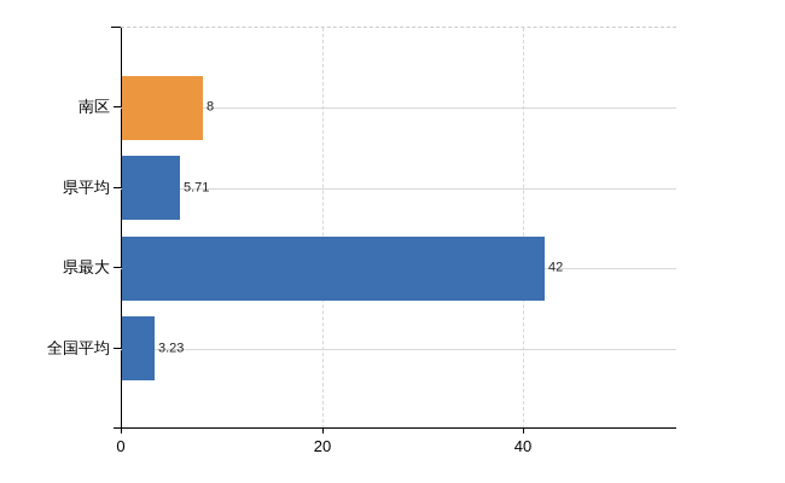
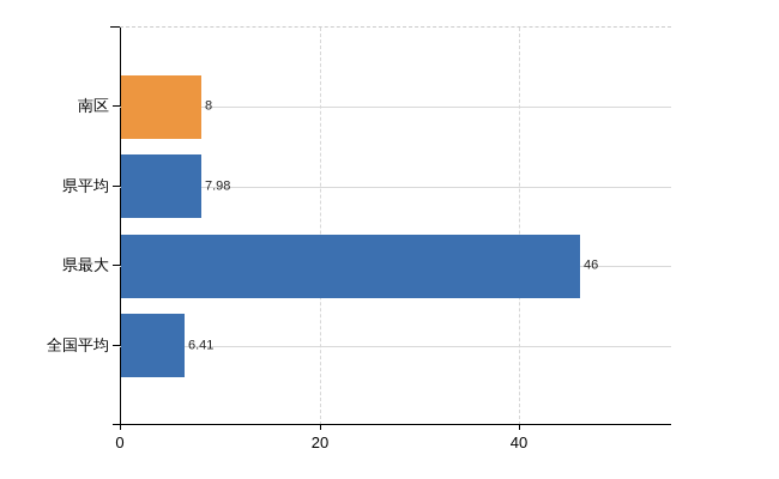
県平均: 5.71 -> 7.98
県最大: 42 -> 46
全国平均: 3.23 -> 6.41
